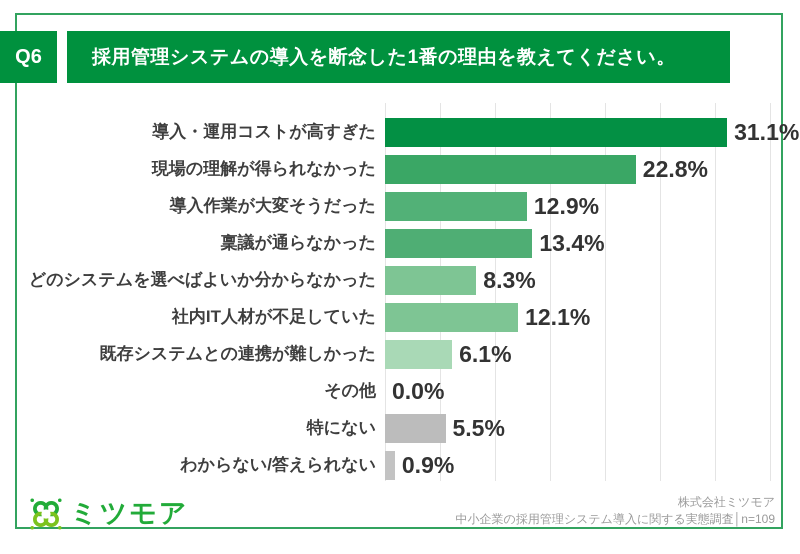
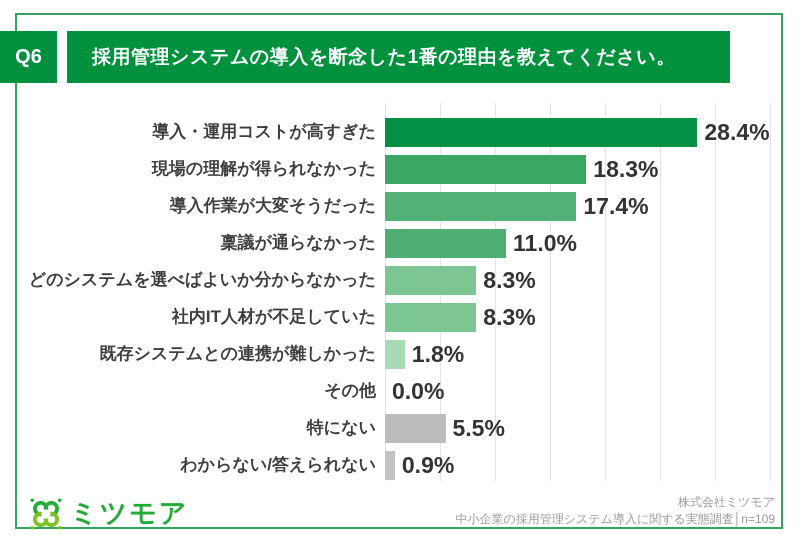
導入・運用コストが高すぎた: 31.1% -> 28.4%
現場の理解が得られなかった: 22.8% -> 18.3%
導入作業が大変そうだった: 12.9% -> 17.4%
稟議が通らなかった: 13.4% -> 11.0%
社内IT人材が不足していた: 12.1% -> 8.3%
既存システムとの連携が難しかった: 6.1% -> 1.8%
